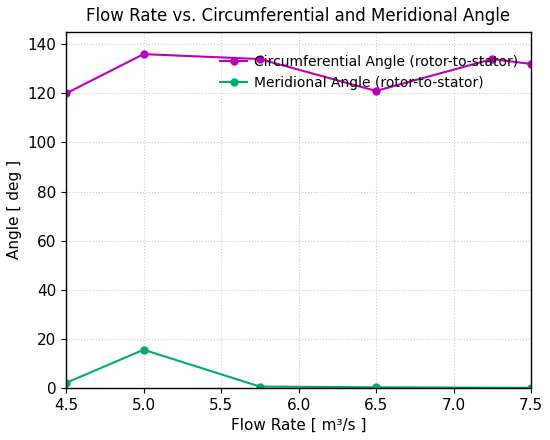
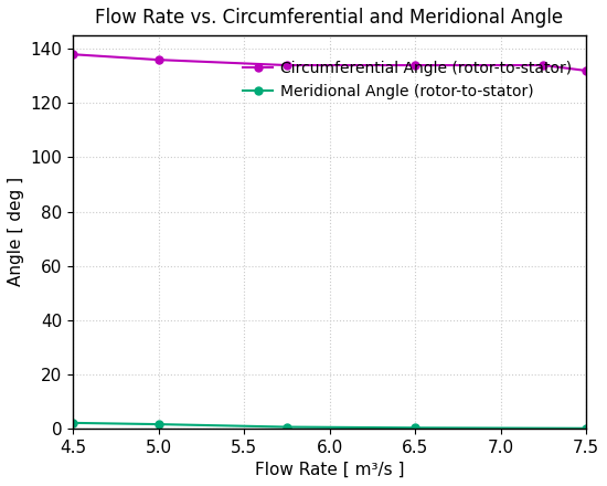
Circumferential Angle (rotor-to-stator)/4.5: 120 -> 138
Meridional Angle (rotor-to-stator)/5.0: 15.5 -> 1.5
Circumferential Angle (rotor-to-stator)/6.5: 121 -> 134
